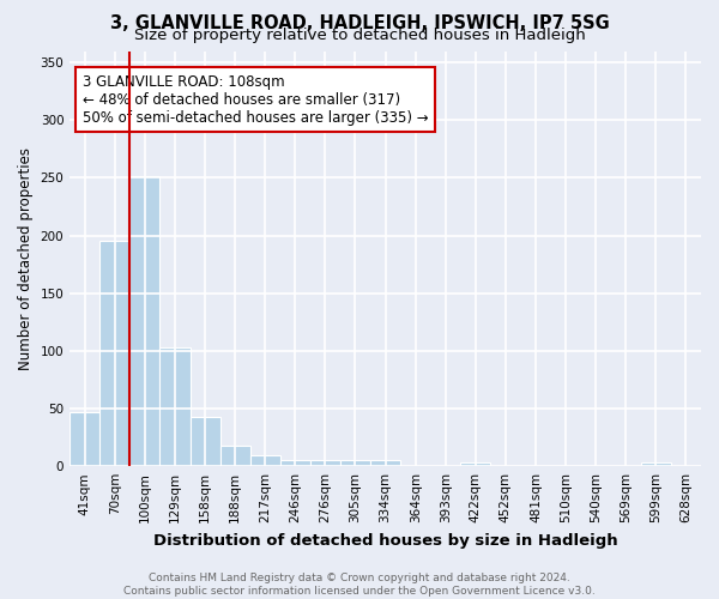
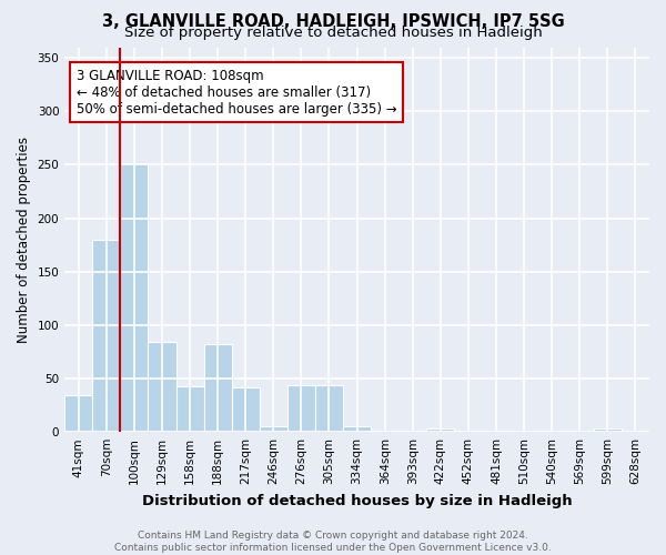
41sqm: 47 -> 34
70sqm: 195 -> 180
129sqm: 103 -> 84
188sqm: 18 -> 82
217sqm: 10 -> 42
276sqm: 5 -> 44
305sqm: 5 -> 44
